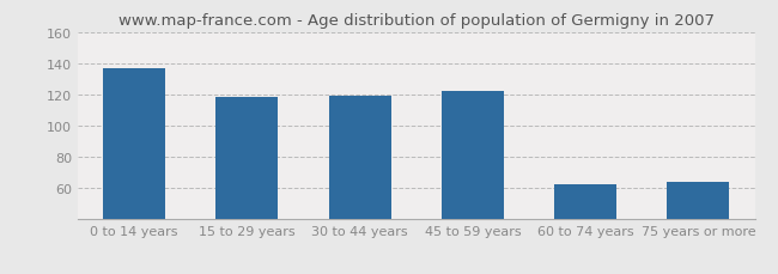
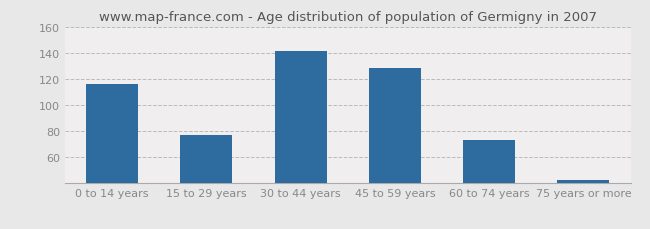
0 to 14 years: 137 -> 116
15 to 29 years: 118 -> 77
30 to 44 years: 119 -> 141
45 to 59 years: 122 -> 128
60 to 74 years: 62 -> 73
75 years or more: 64 -> 42
